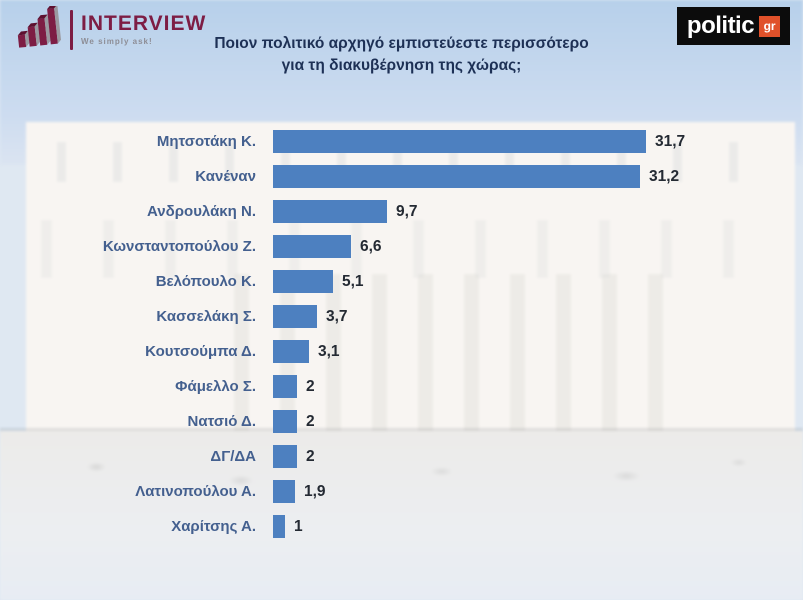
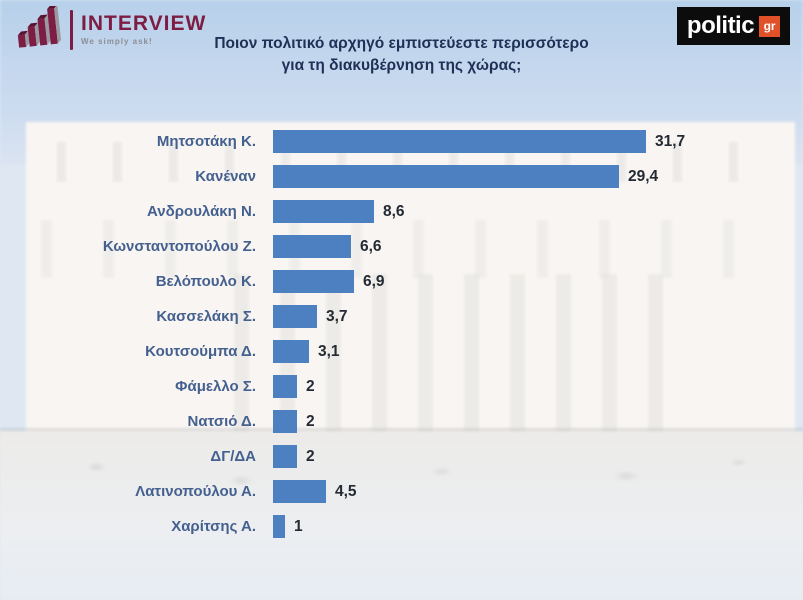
Κανέναν: 31,2 -> 29,4
Ανδρουλάκη Ν.: 9,7 -> 8,6
Βελόπουλο Κ.: 5,1 -> 6,9
Λατινοπούλου Α.: 1,9 -> 4,5
